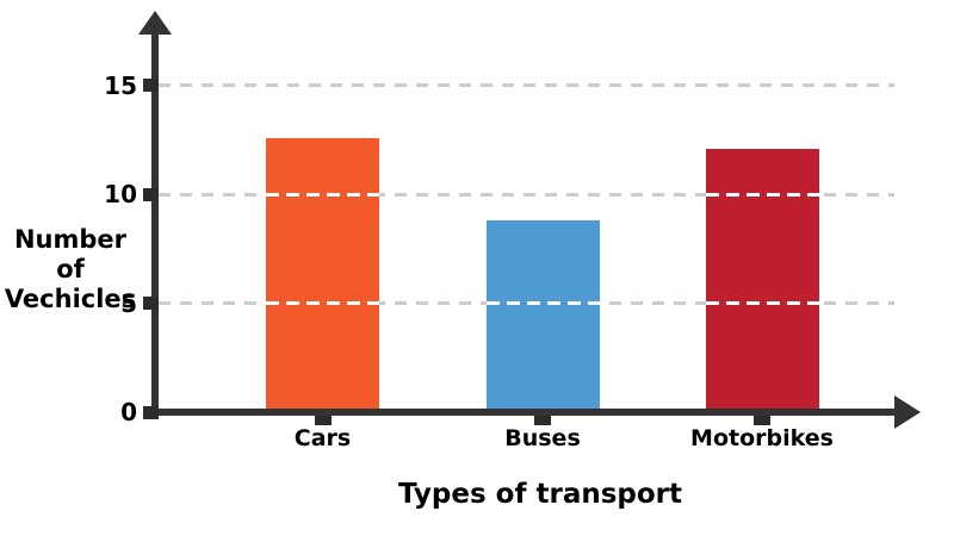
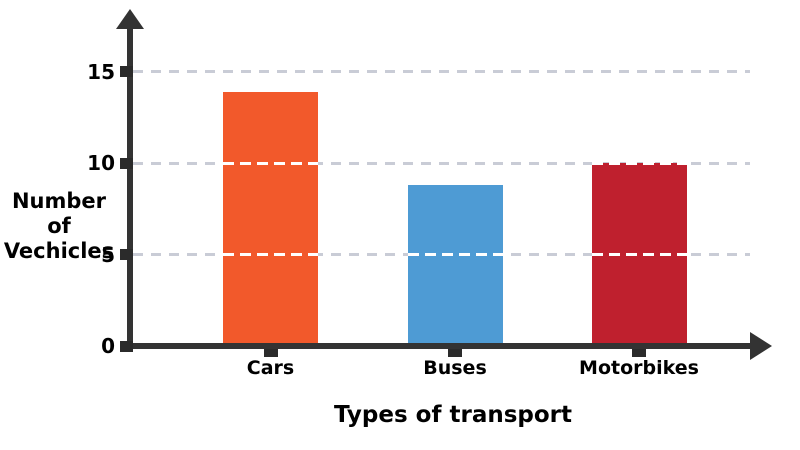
Cars: 12.6 -> 13.9
Motorbikes: 12.1 -> 10.0
